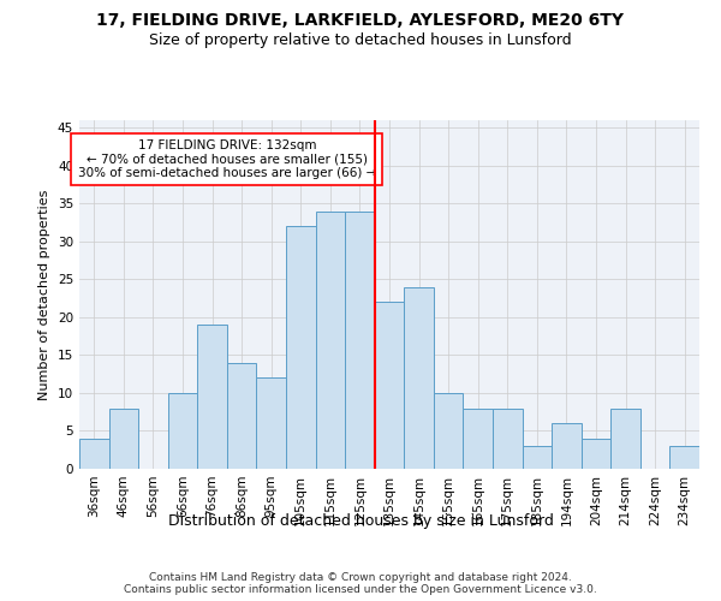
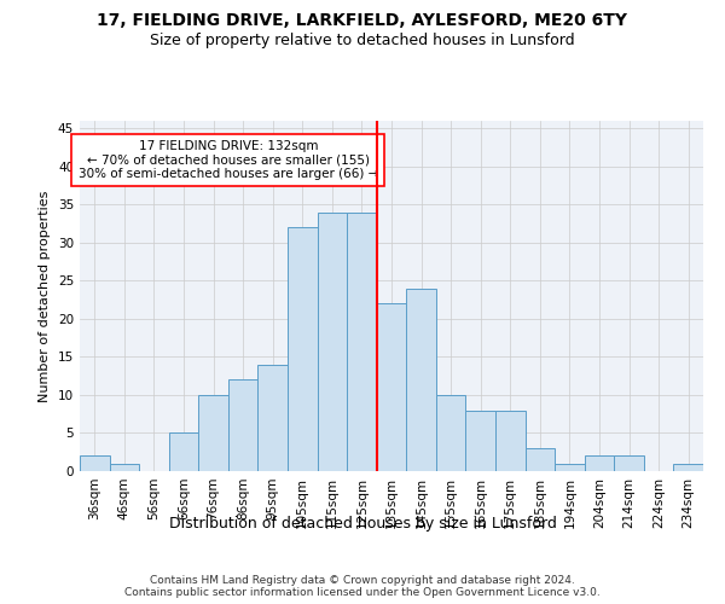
36sqm: 4 -> 2
46sqm: 8 -> 1
66sqm: 10 -> 5
76sqm: 19 -> 10
86sqm: 14 -> 12
95sqm: 12 -> 14
194sqm: 6 -> 1
204sqm: 4 -> 2
214sqm: 8 -> 2
234sqm: 3 -> 1
